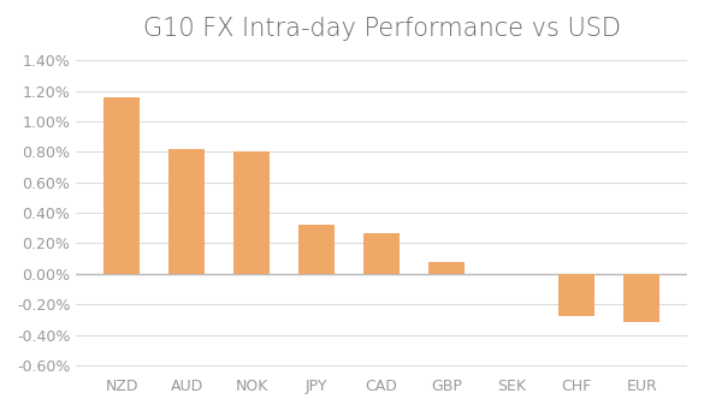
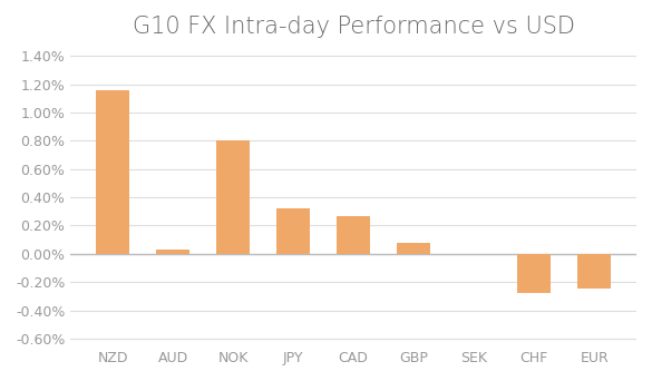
AUD: 0.82% -> 0.03%
EUR: -0.32% -> -0.25%
